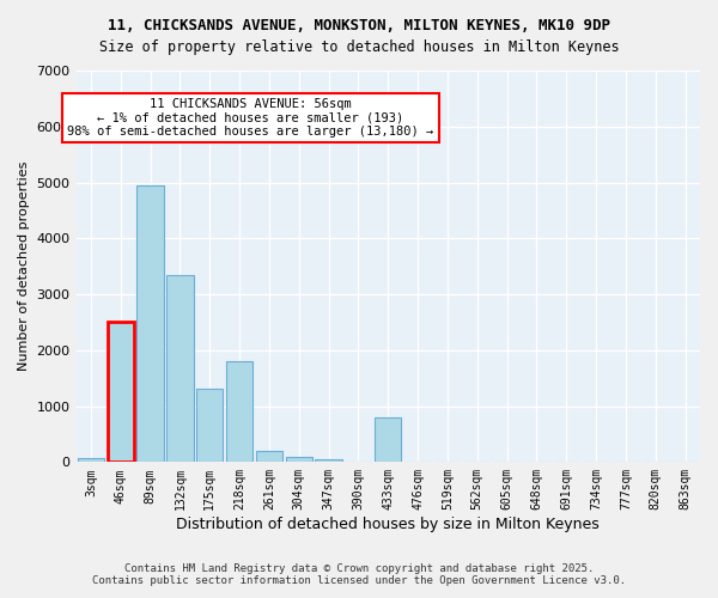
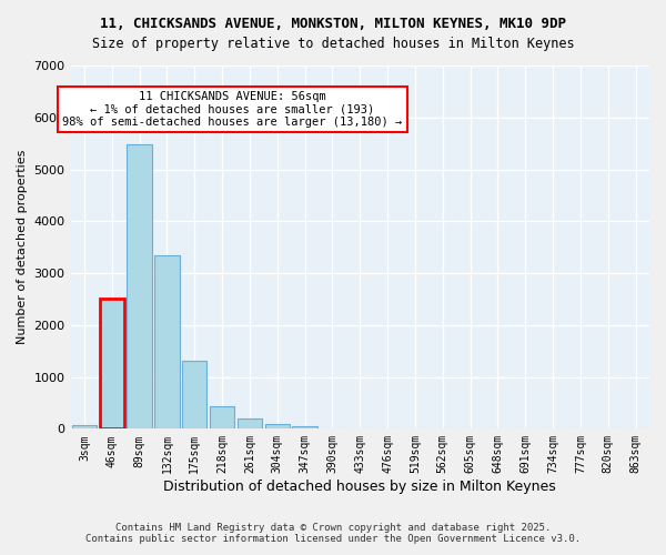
89sqm: 4950 -> 5480
218sqm: 1800 -> 430
433sqm: 800 -> 0
